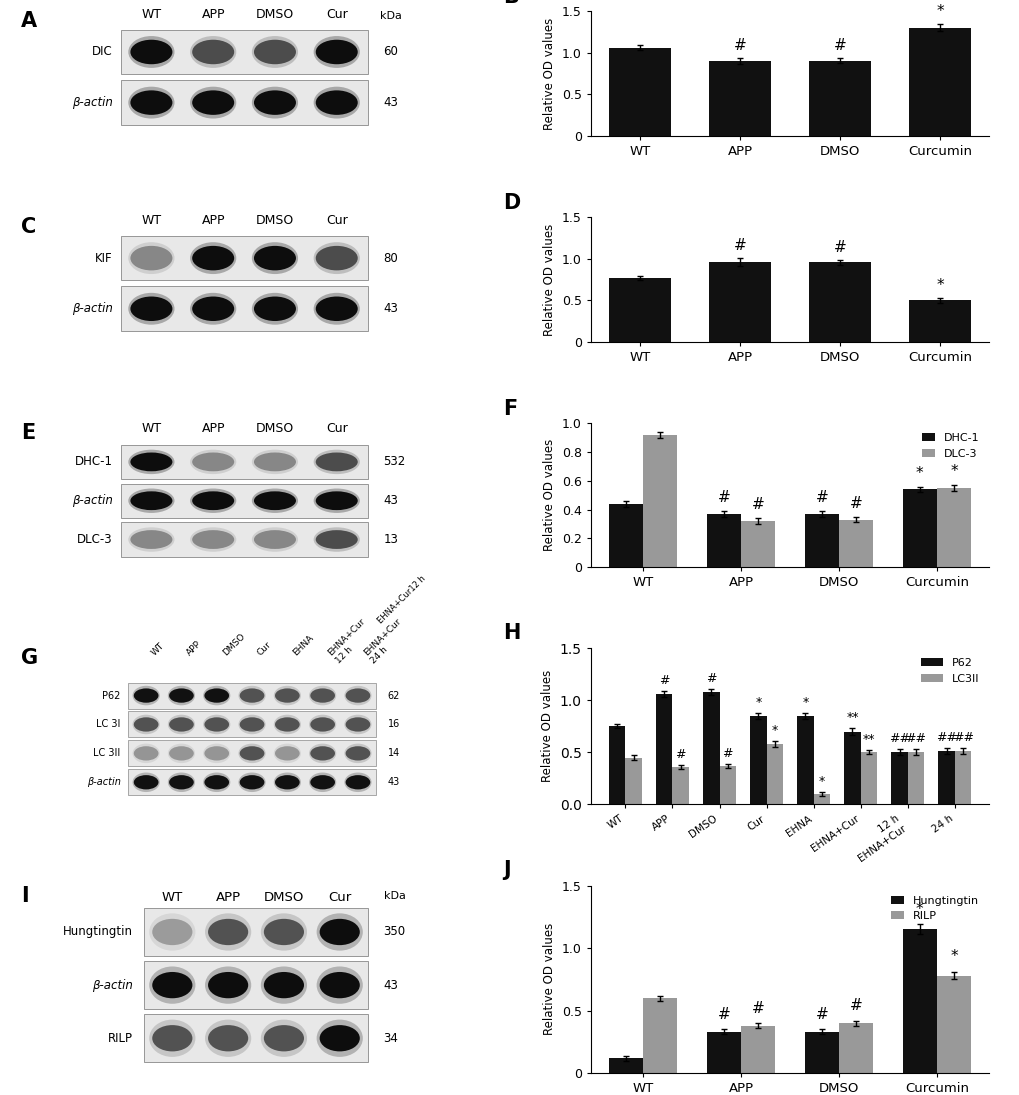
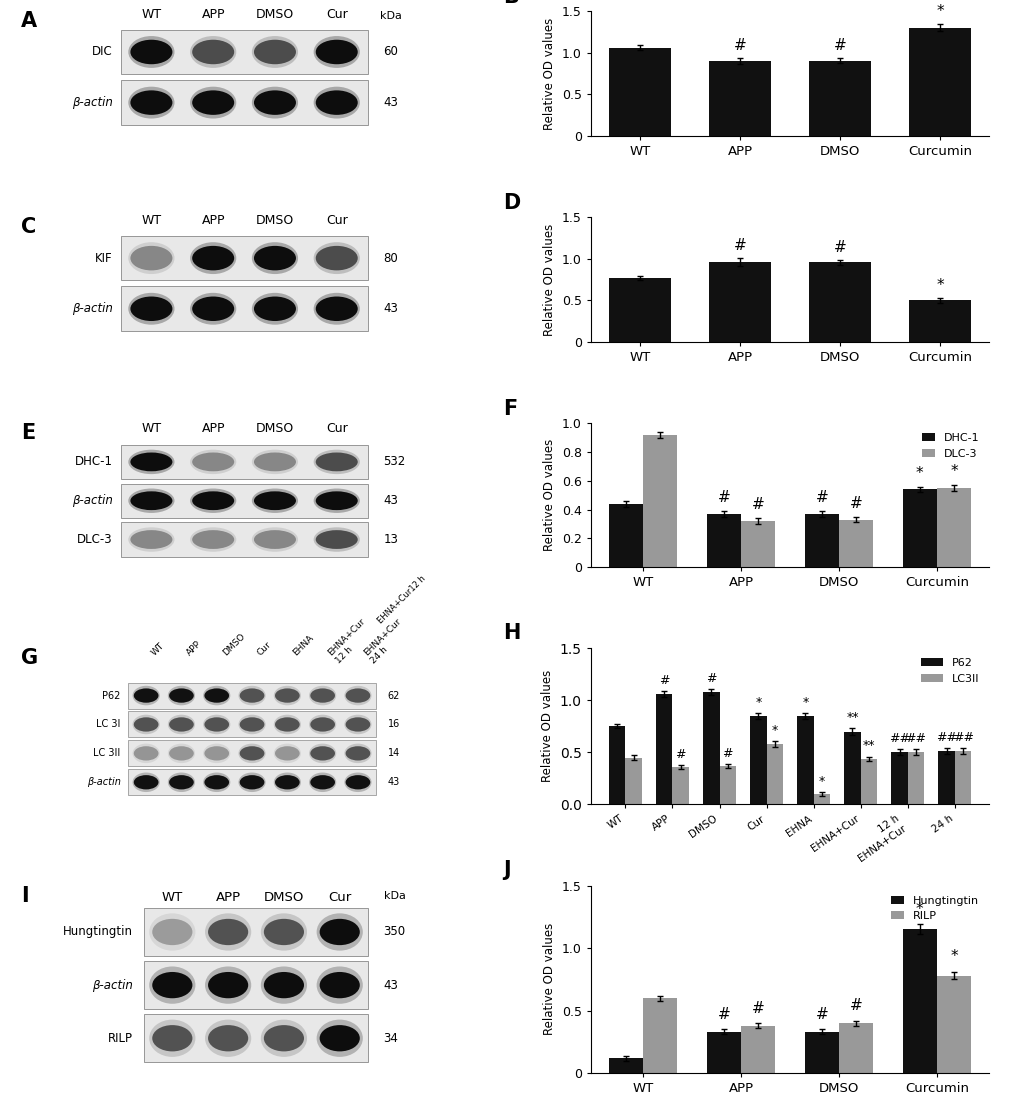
LC3II/EHNA+Cur: 0.50 -> 0.44
